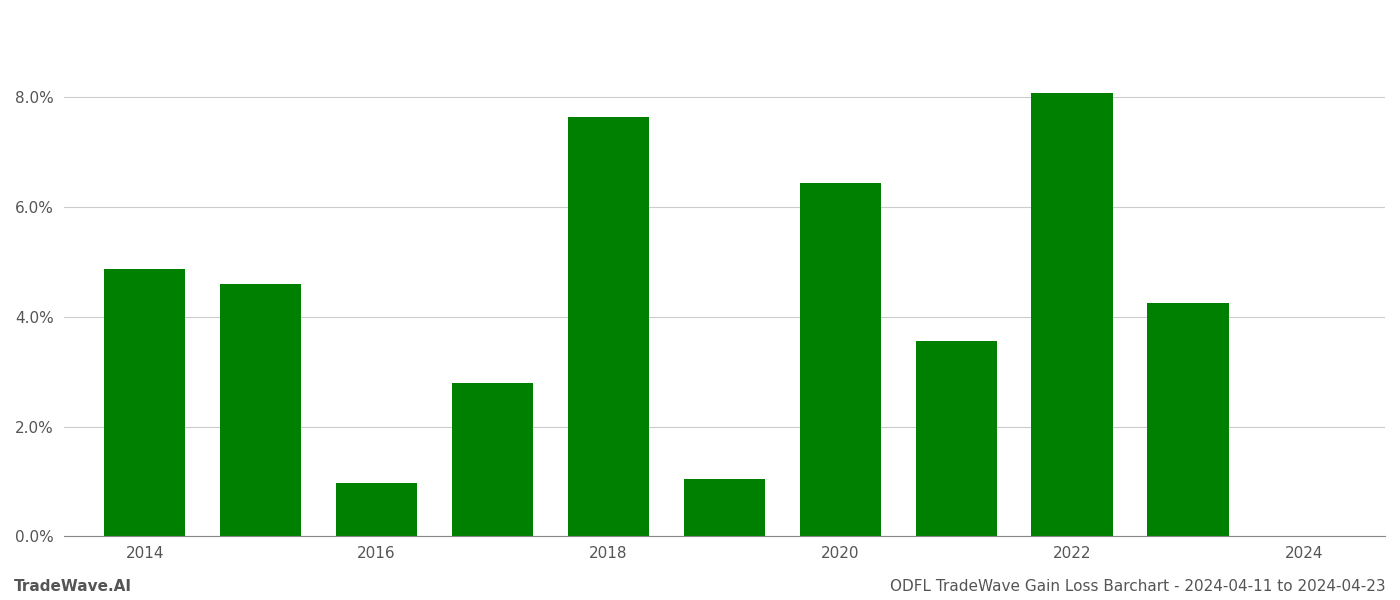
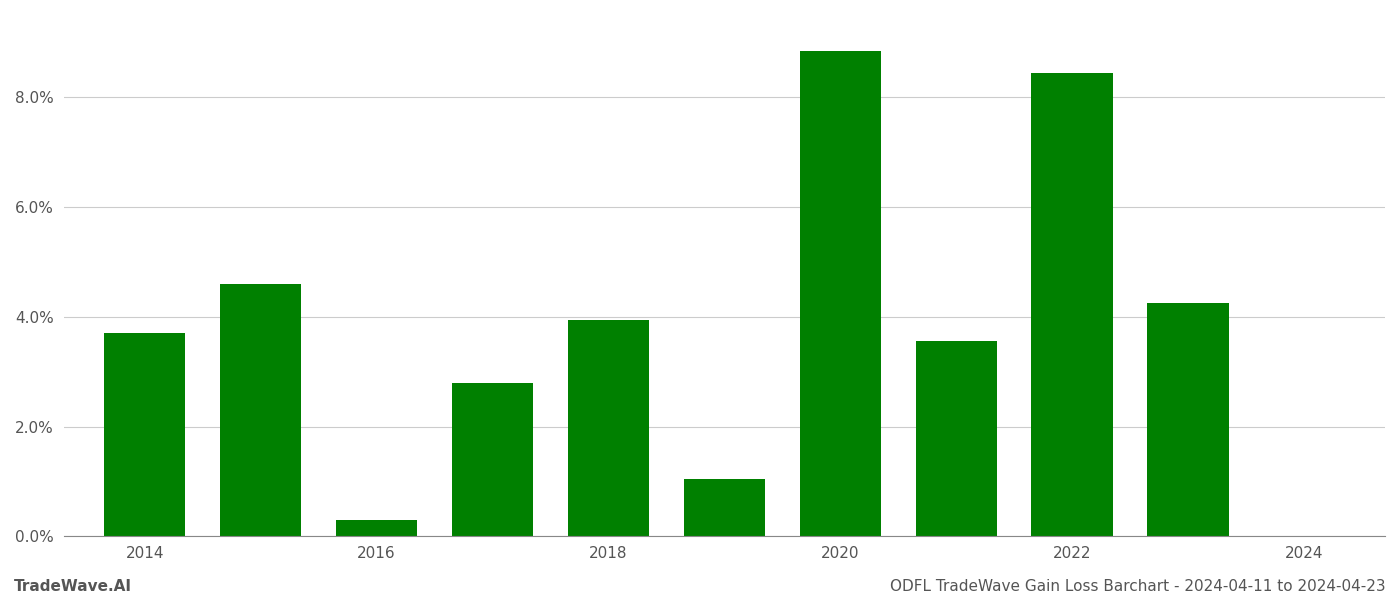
2014: 4.88% -> 3.70%
2016: 0.98% -> 0.30%
2018: 7.64% -> 3.95%
2020: 6.44% -> 8.85%
2022: 8.08% -> 8.45%
